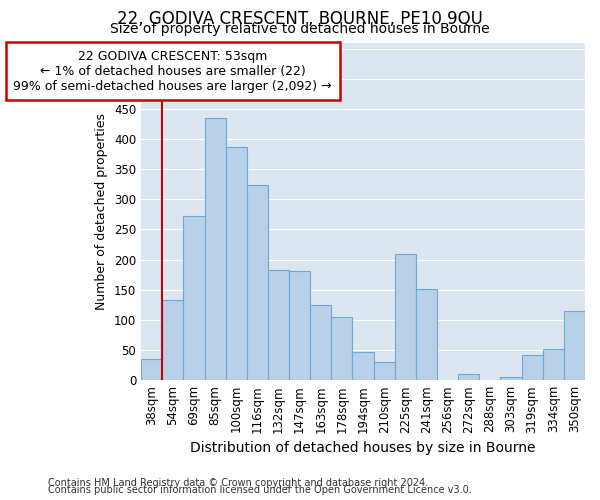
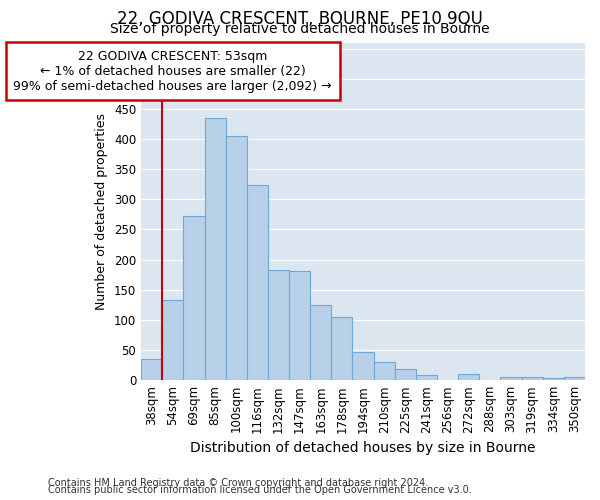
100sqm: 386 -> 405
225sqm: 210 -> 19
241sqm: 152 -> 8
319sqm: 42 -> 5
334sqm: 52 -> 3
350sqm: 114 -> 6
